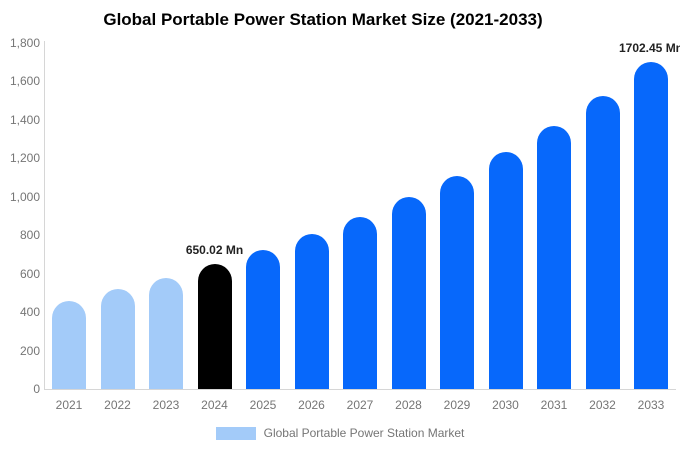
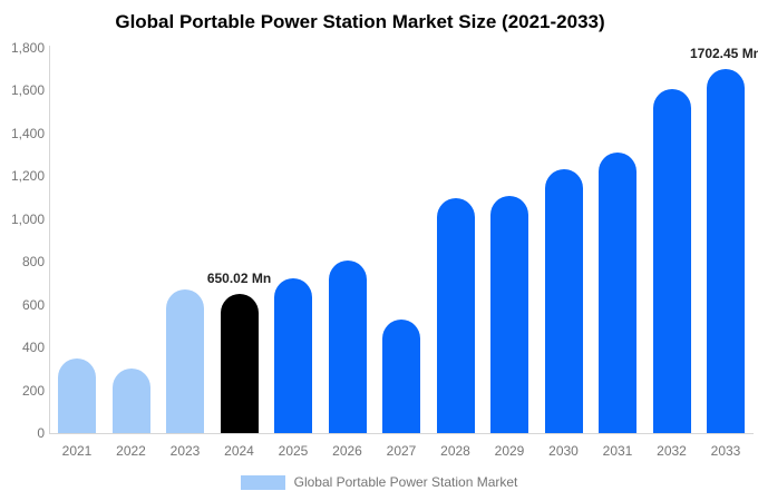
2021: 460 -> 350
2022: 520 -> 300
2023: 580 -> 670
2027: 900 -> 530
2028: 1000 -> 1100
2031: 1370 -> 1310
2032: 1520 -> 1610
